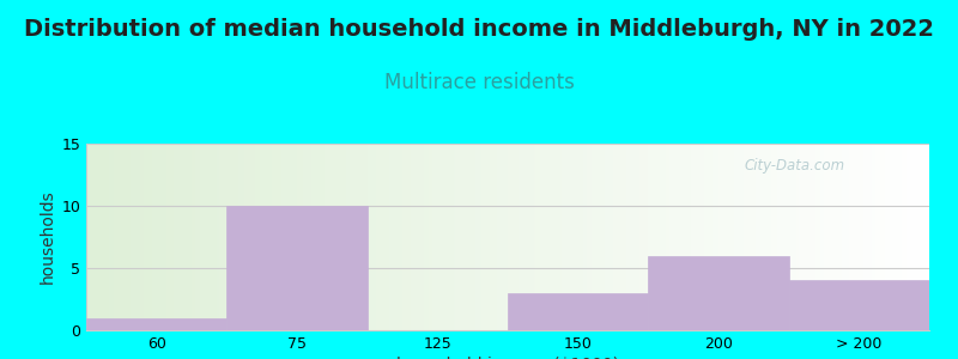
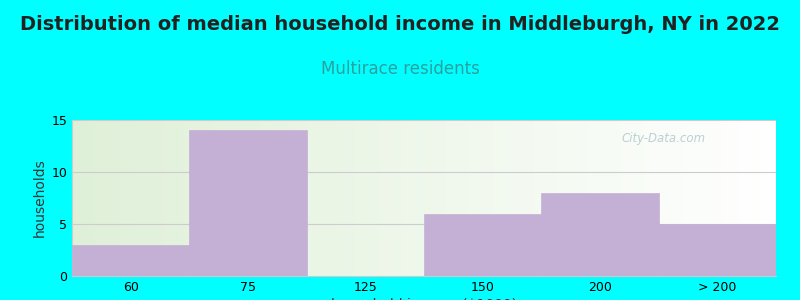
60: 1 -> 3
75: 10 -> 14
150: 3 -> 6
200: 6 -> 8
> 200: 4 -> 5
